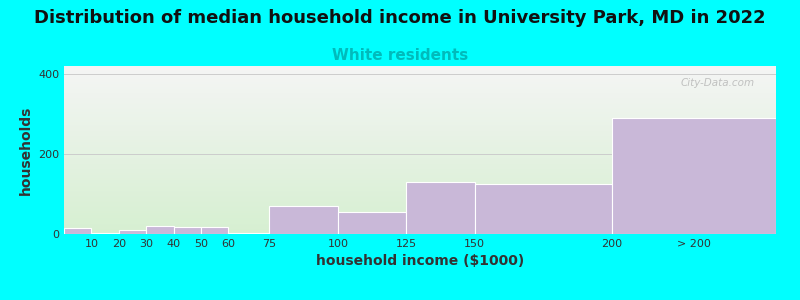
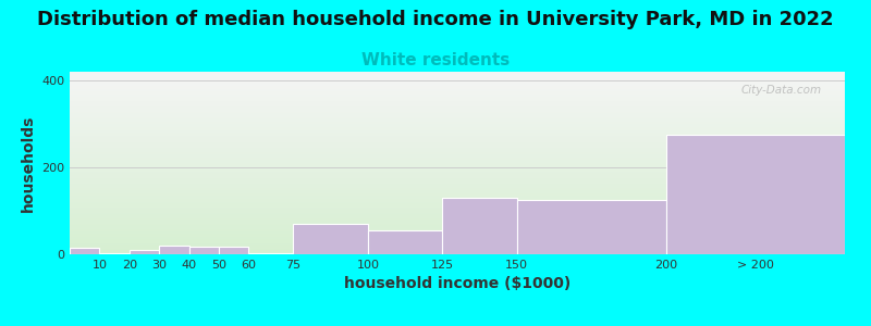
> 200: 290 -> 275
